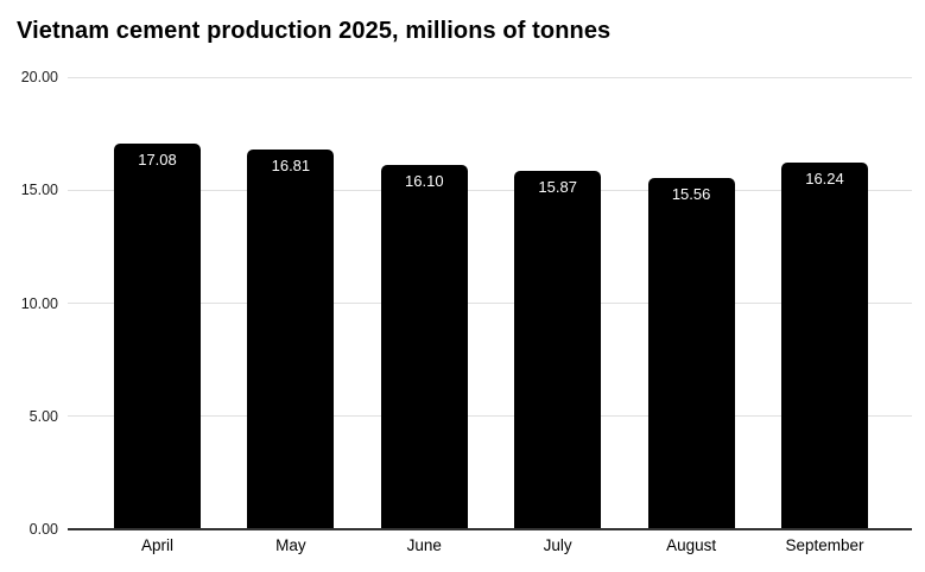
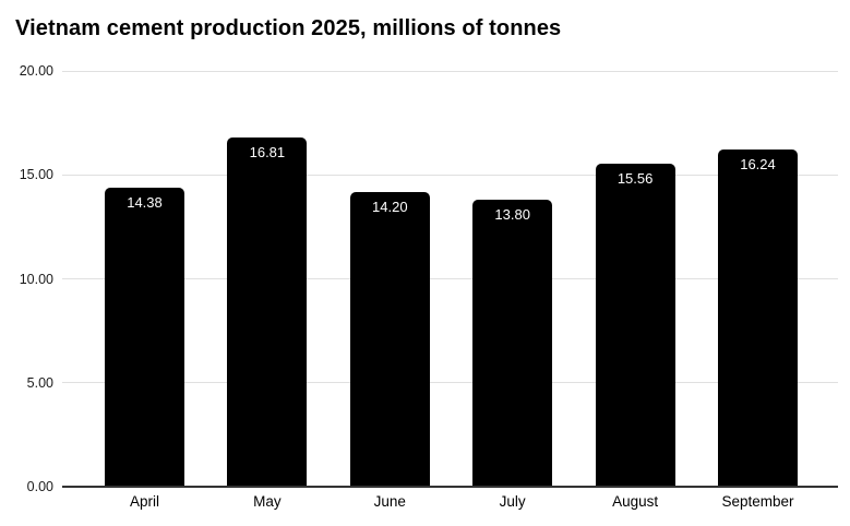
April: 17.08 -> 14.38
June: 16.10 -> 14.20
July: 15.87 -> 13.80
